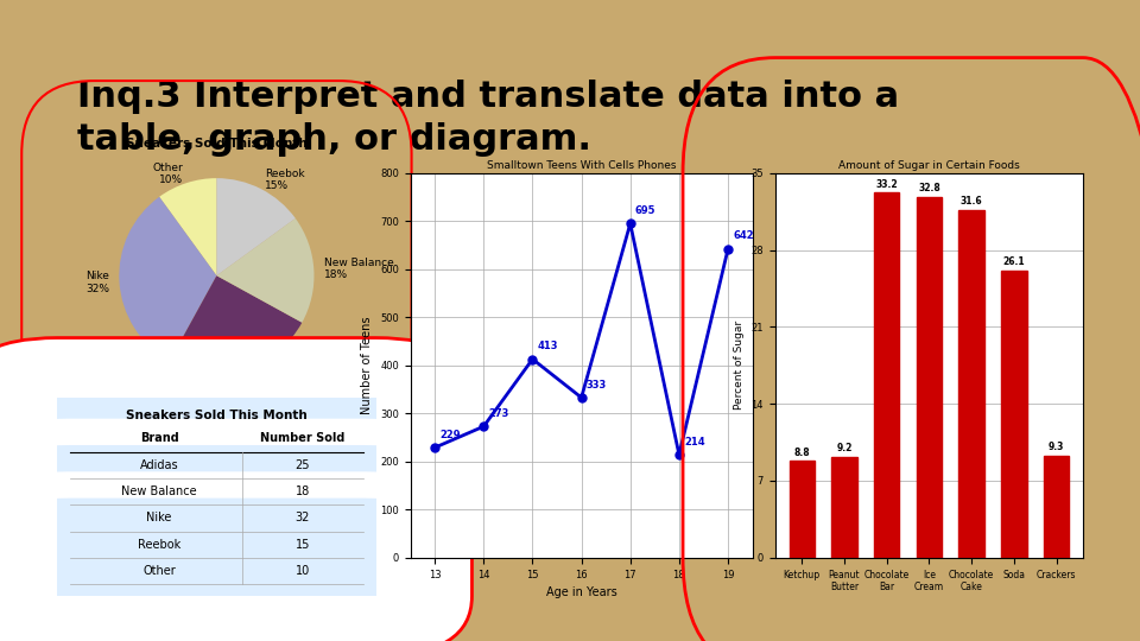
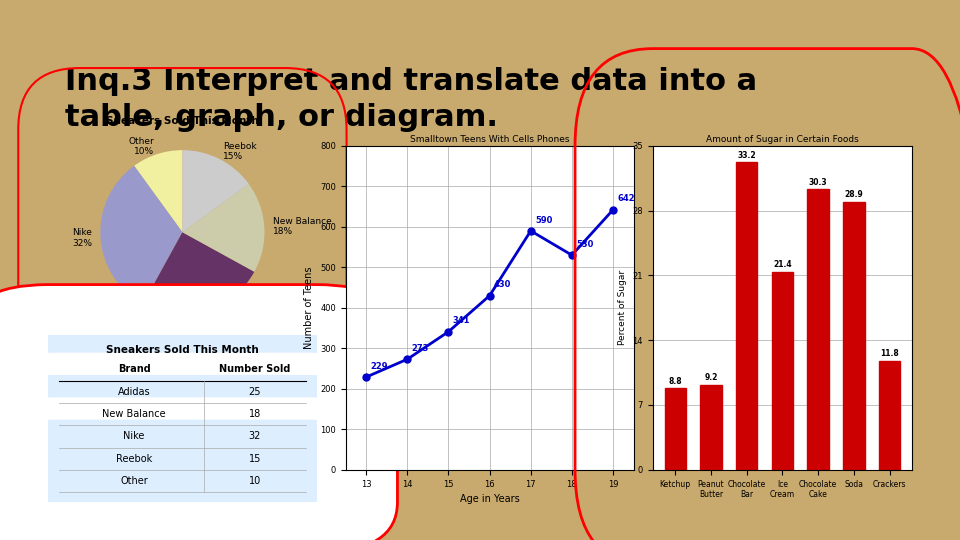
Smalltown Teens With Cells Phones/15: 413 -> 341
Smalltown Teens With Cells Phones/16: 333 -> 430
Smalltown Teens With Cells Phones/17: 695 -> 590
Smalltown Teens With Cells Phones/18: 214 -> 530
Amount of Sugar in Certain Foods/Ice Cream: 32.8 -> 21.4
Amount of Sugar in Certain Foods/Chocolate Cake: 31.6 -> 30.3
Amount of Sugar in Certain Foods/Soda: 26.1 -> 28.9
Amount of Sugar in Certain Foods/Crackers: 9.3 -> 11.8
